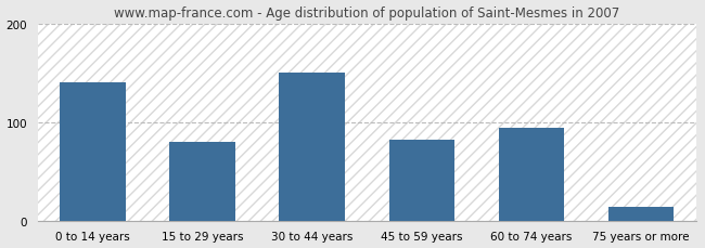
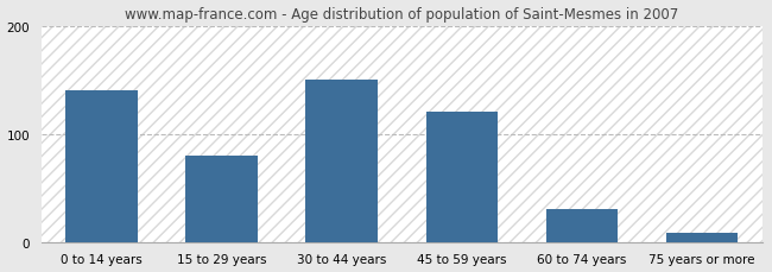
45 to 59 years: 82 -> 120
60 to 74 years: 94 -> 30
75 years or more: 14 -> 8
